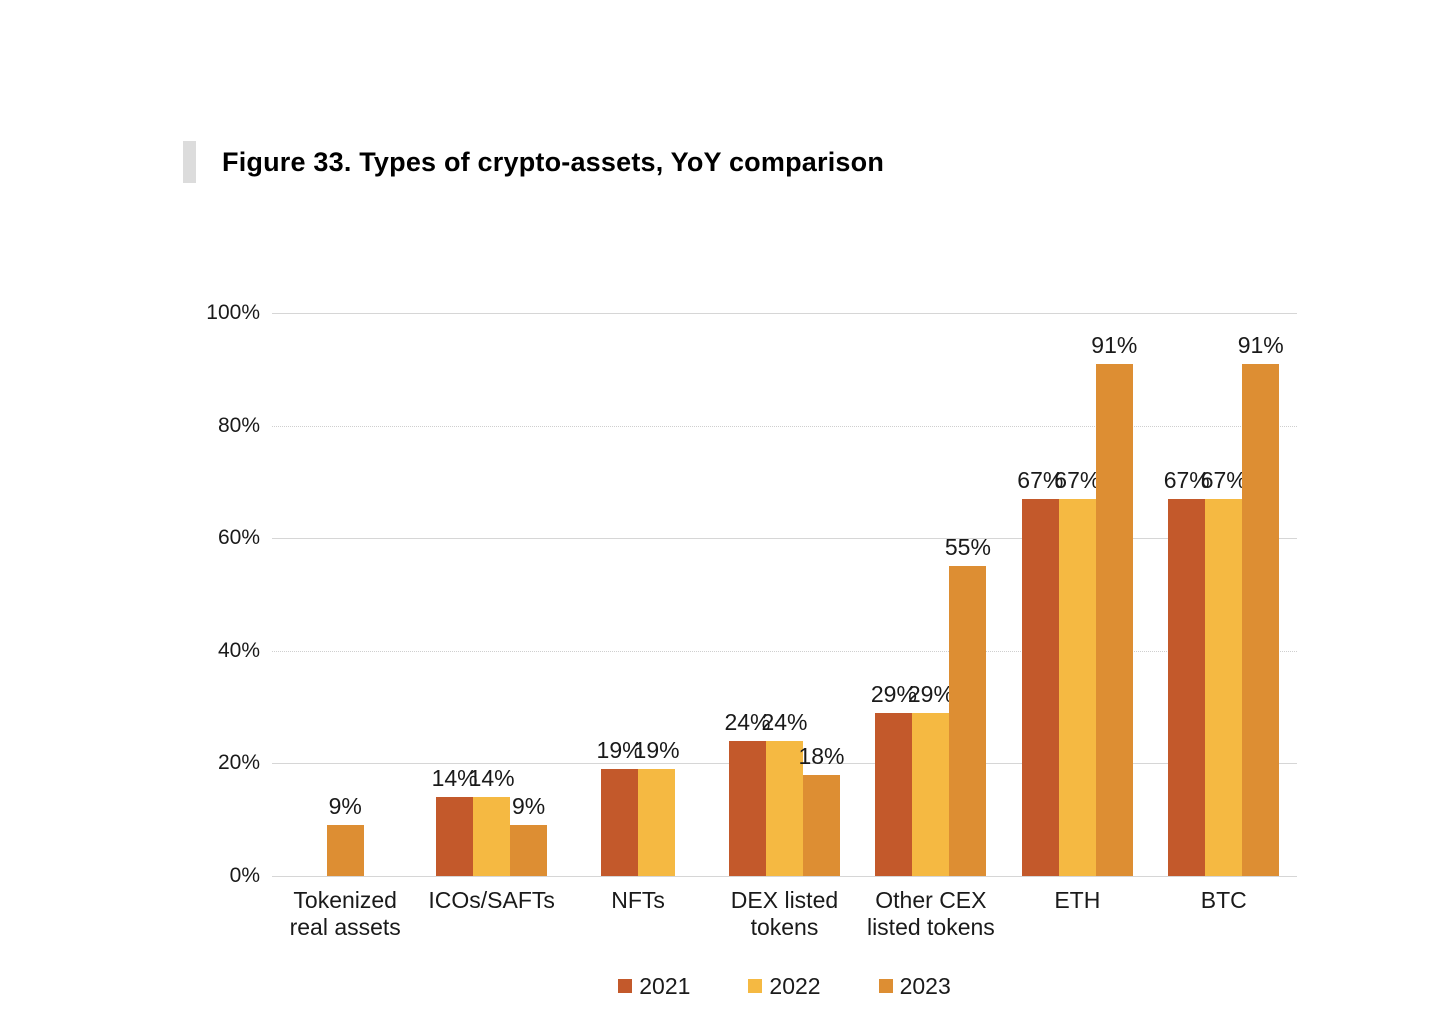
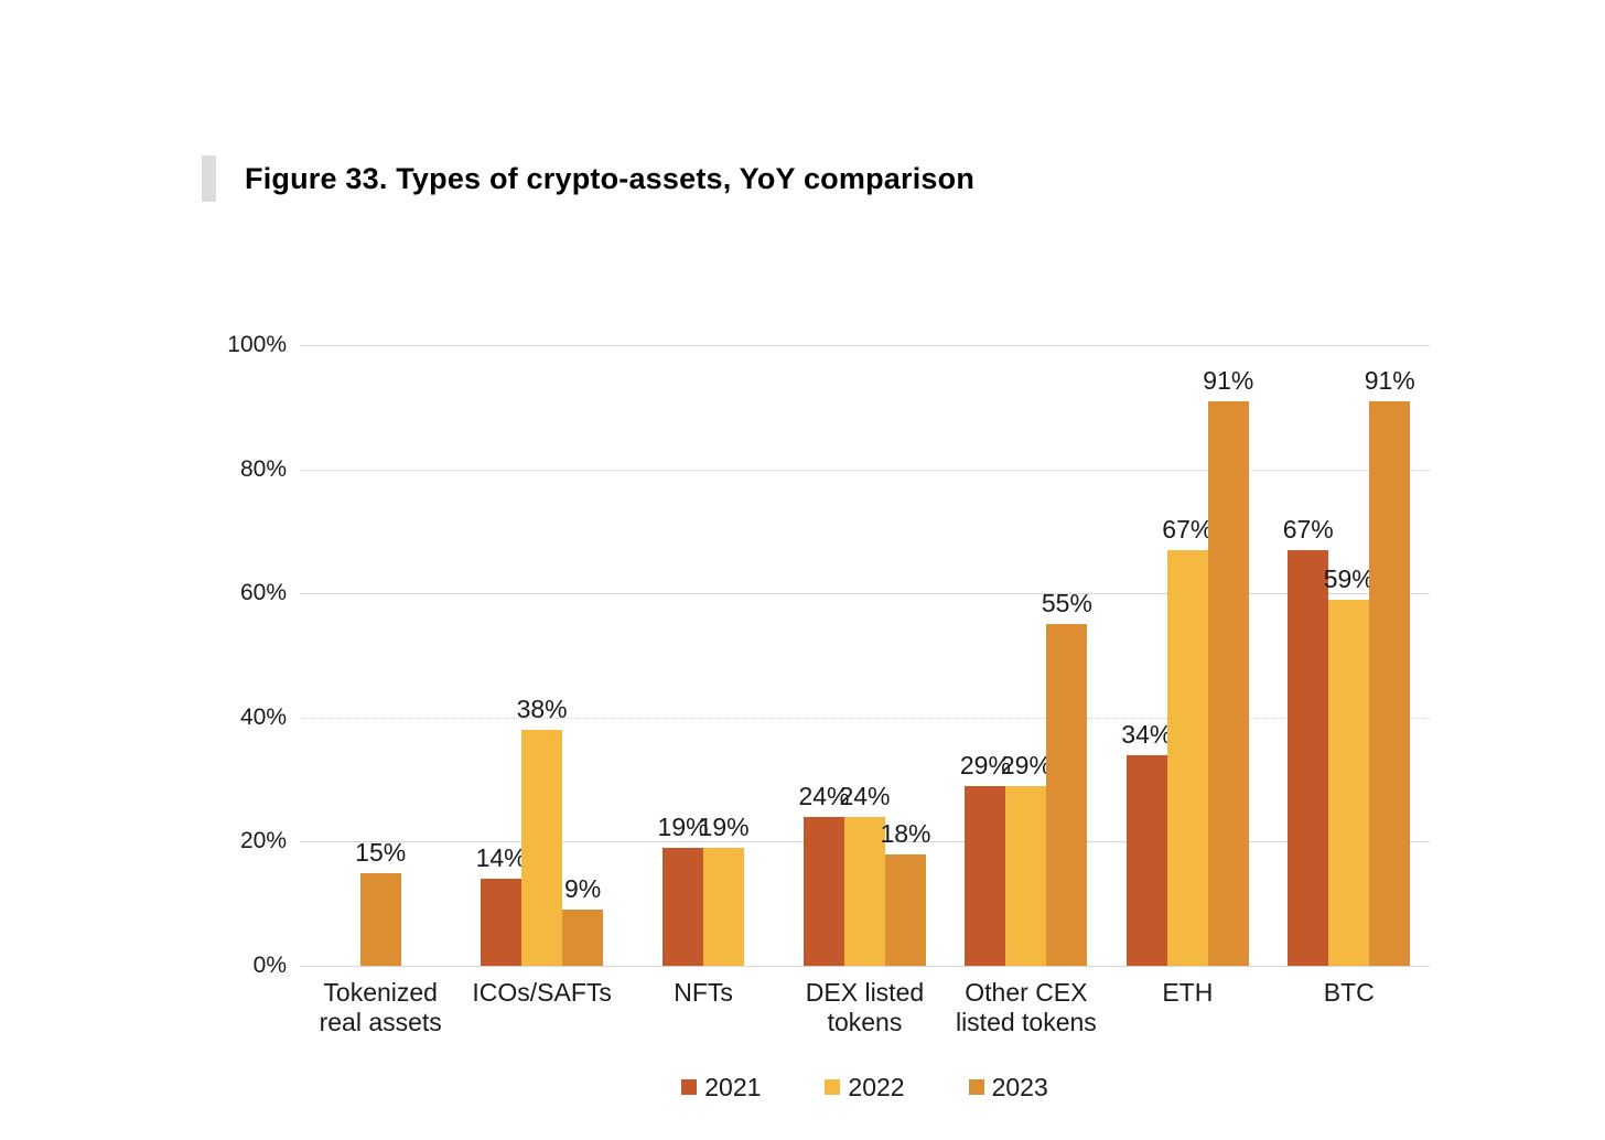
2023/Tokenized real assets: 9% -> 15%
2022/ICOs/SAFTs: 14% -> 38%
2021/ETH: 67% -> 34%
2022/BTC: 67% -> 59%
